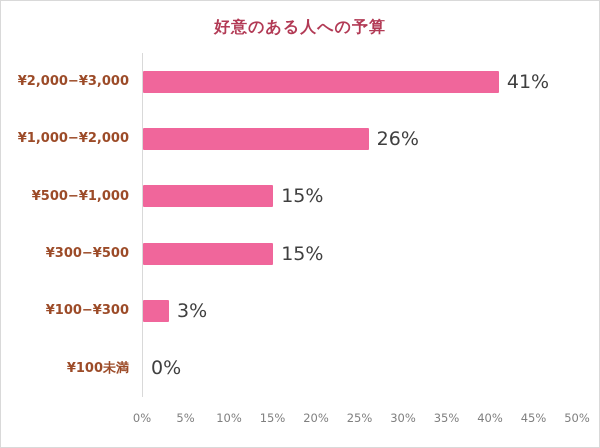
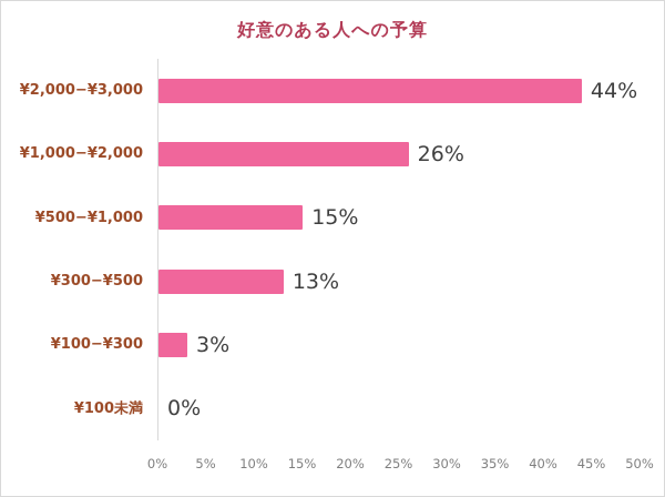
¥2,000−¥3,000: 41% -> 44%
¥300−¥500: 15% -> 13%
